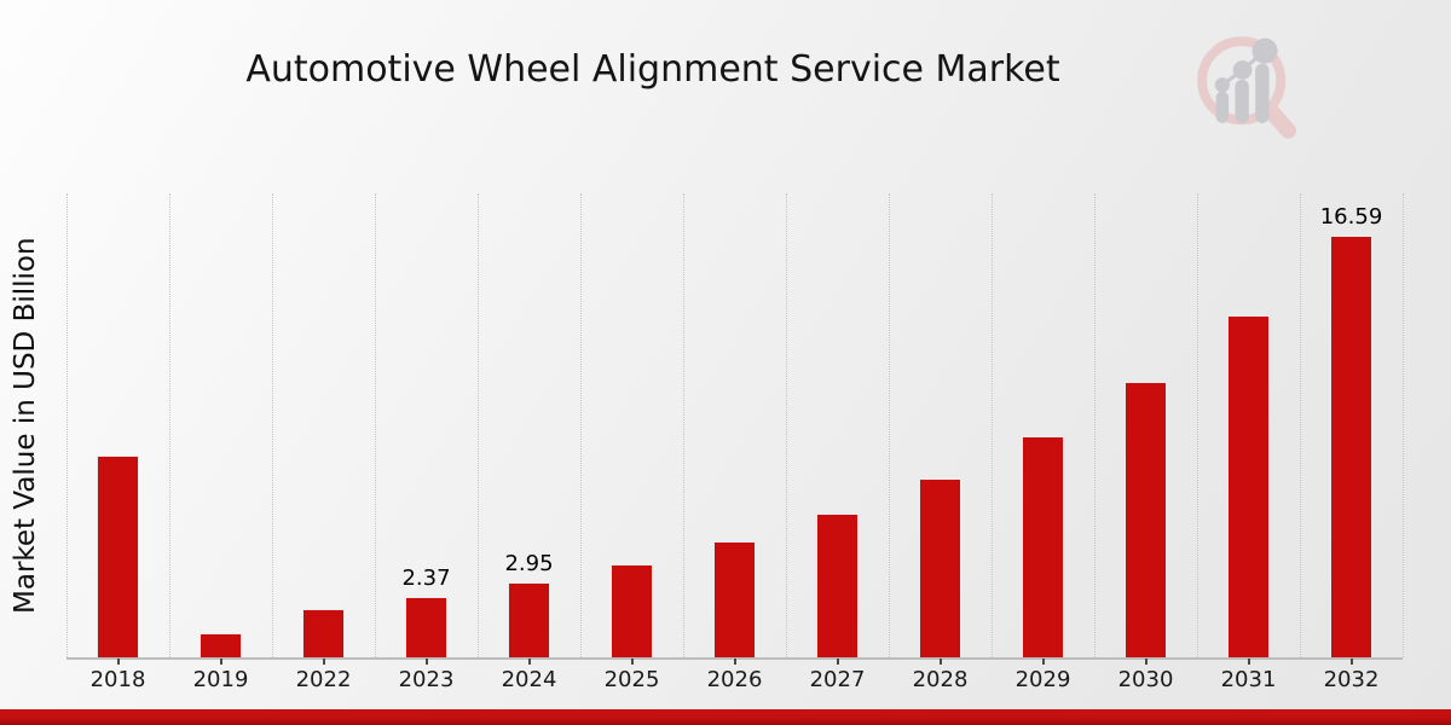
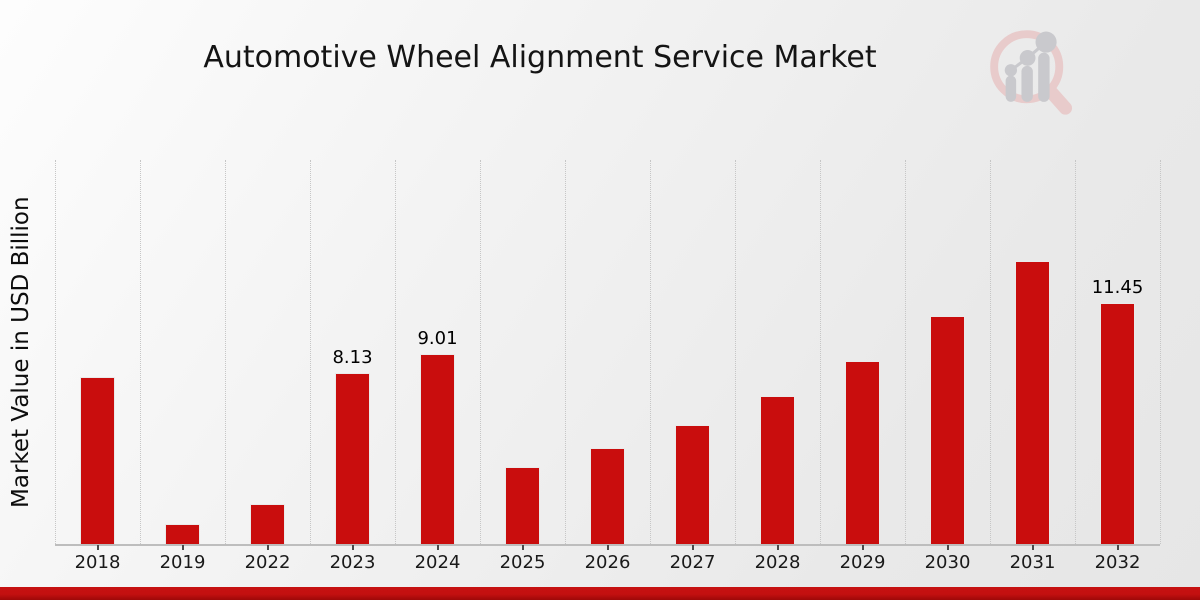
2023: 2.37 -> 8.13
2024: 2.95 -> 9.01
2032: 16.59 -> 11.45
